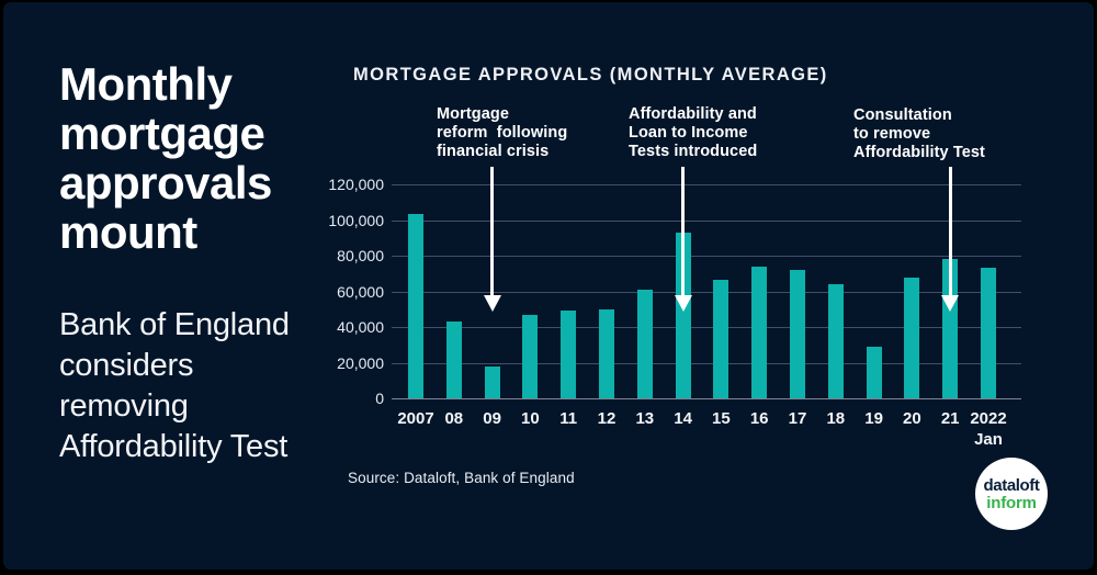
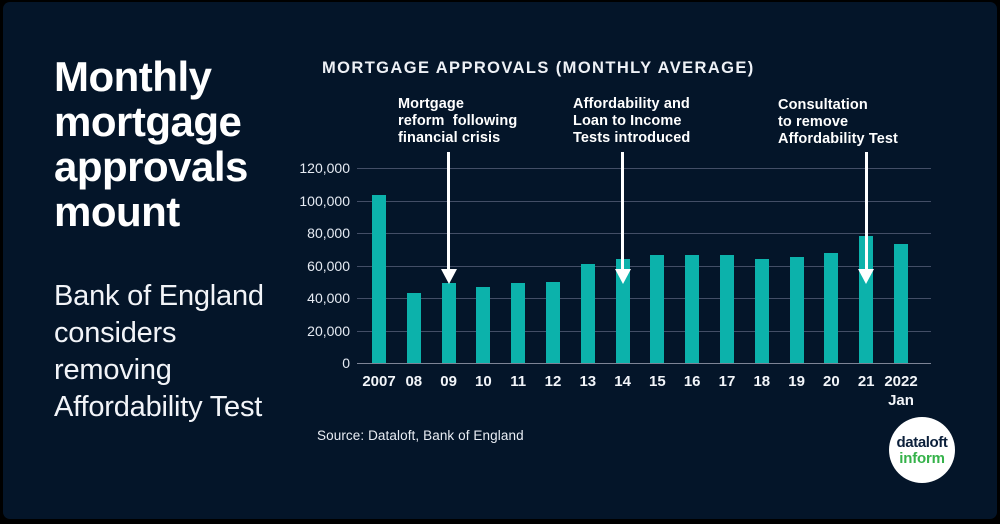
09: 18000 -> 49000
14: 93000 -> 64000
16: 74000 -> 66000
17: 72000 -> 66000
19: 29000 -> 65000
